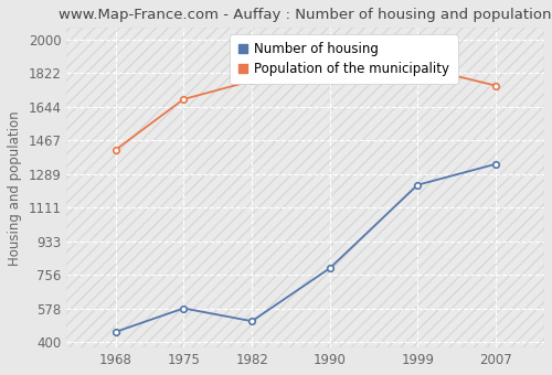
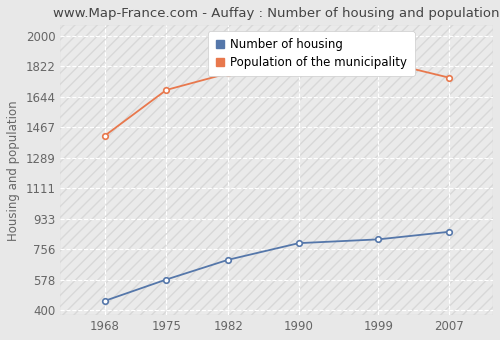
Number of housing/1982: 510 -> 690
Number of housing/1999: 1230 -> 810
Number of housing/2007: 1340 -> 860
